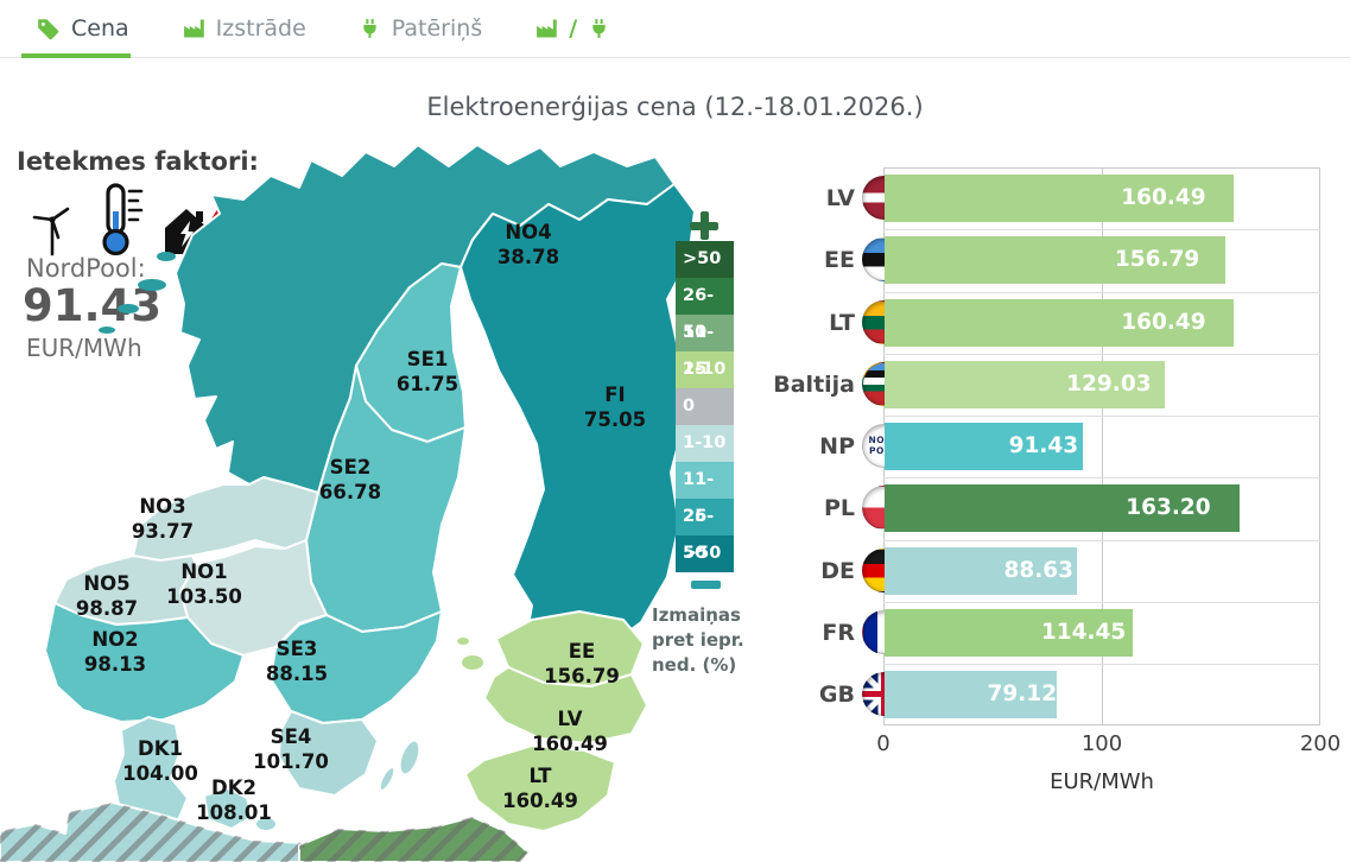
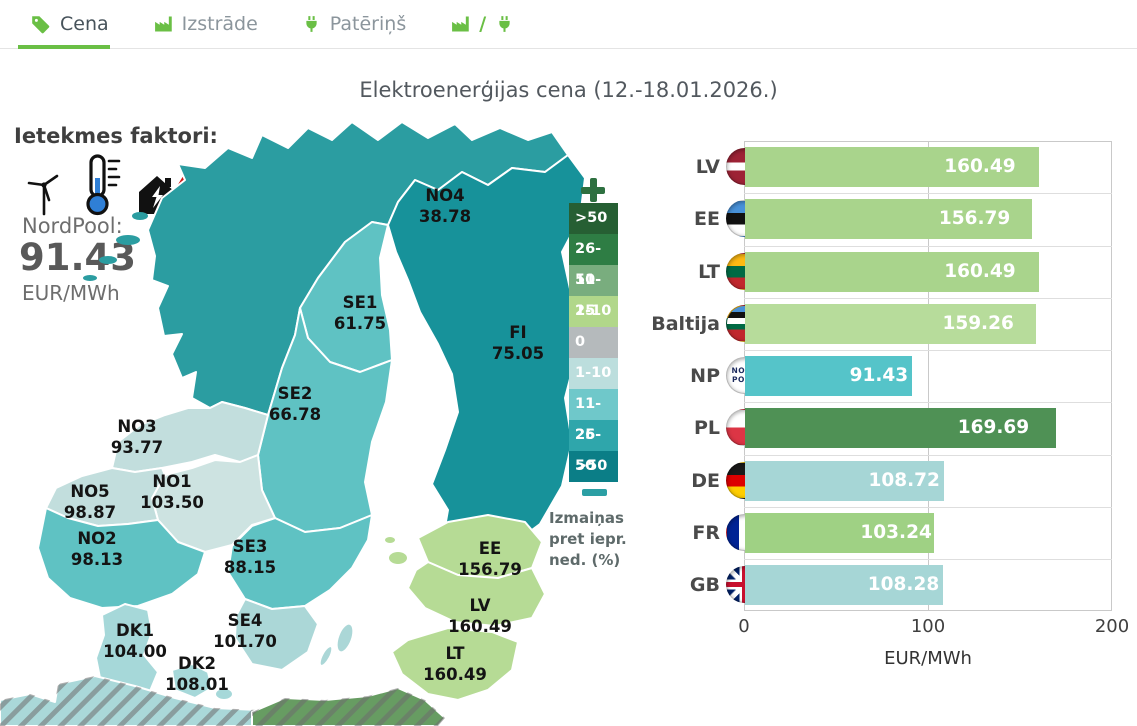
Baltija: 129.03 -> 159.26
PL: 163.20 -> 169.69
DE: 88.63 -> 108.72
FR: 114.45 -> 103.24
GB: 79.12 -> 108.28
